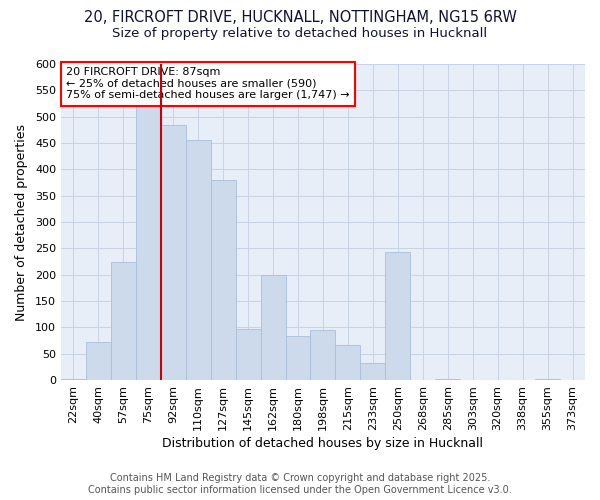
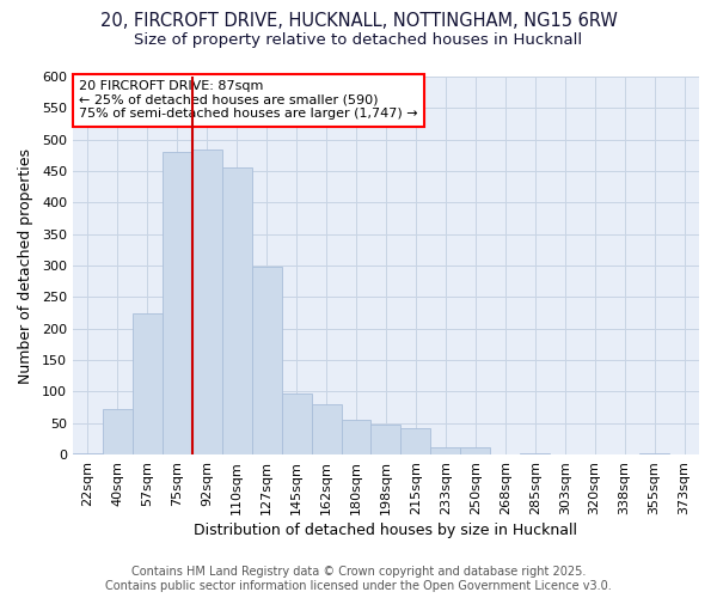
75sqm: 520 -> 480
127sqm: 380 -> 298
162sqm: 200 -> 80
180sqm: 84 -> 55
198sqm: 96 -> 47
215sqm: 66 -> 42
233sqm: 32 -> 12
250sqm: 244 -> 12
